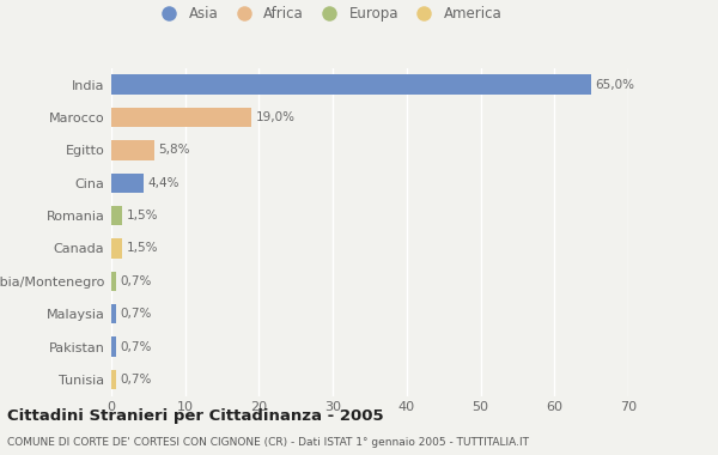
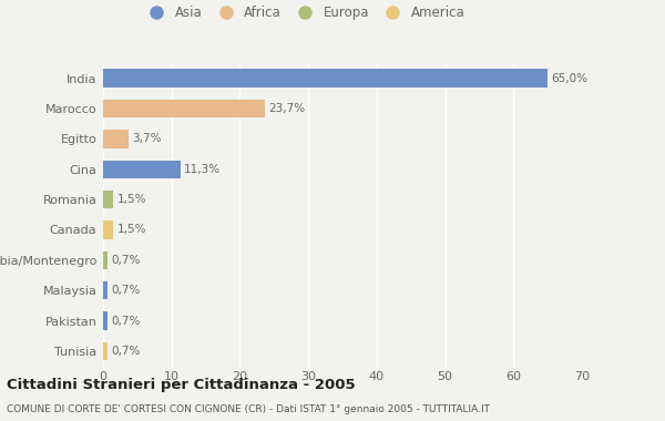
Marocco: 19,0% -> 23,7%
Egitto: 5,8% -> 3,7%
Cina: 4,4% -> 11,3%
